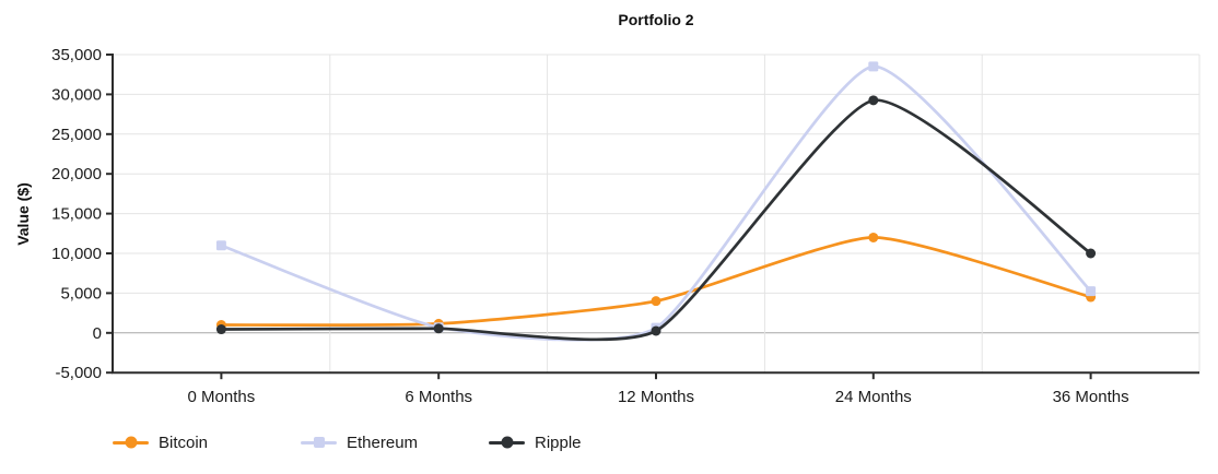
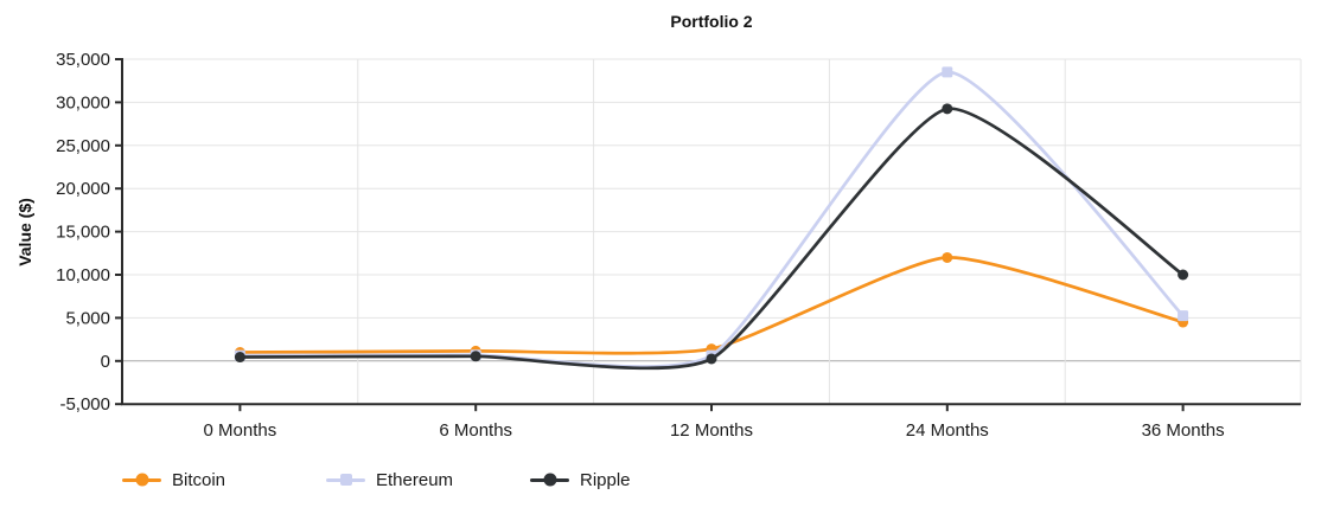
Ethereum/0 Months: 11000 -> 1000
Bitcoin/12 Months: 4000 -> 1000
